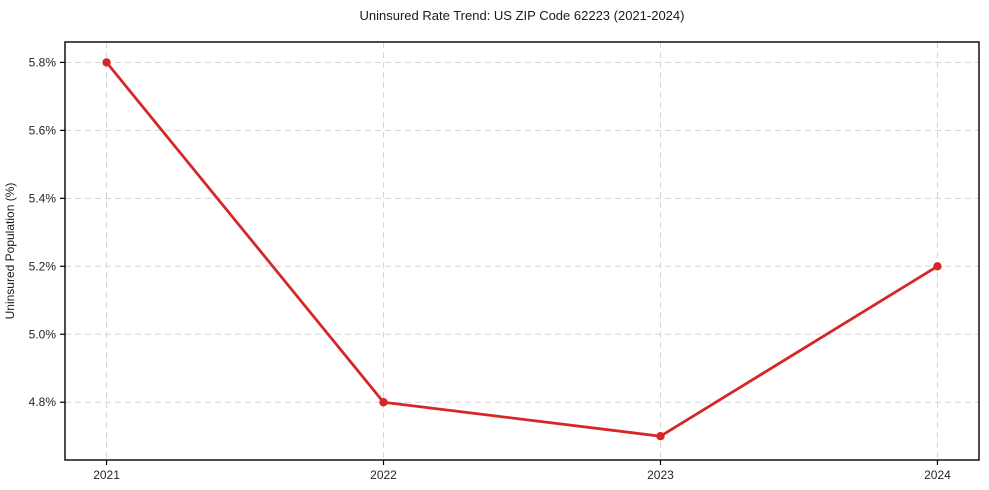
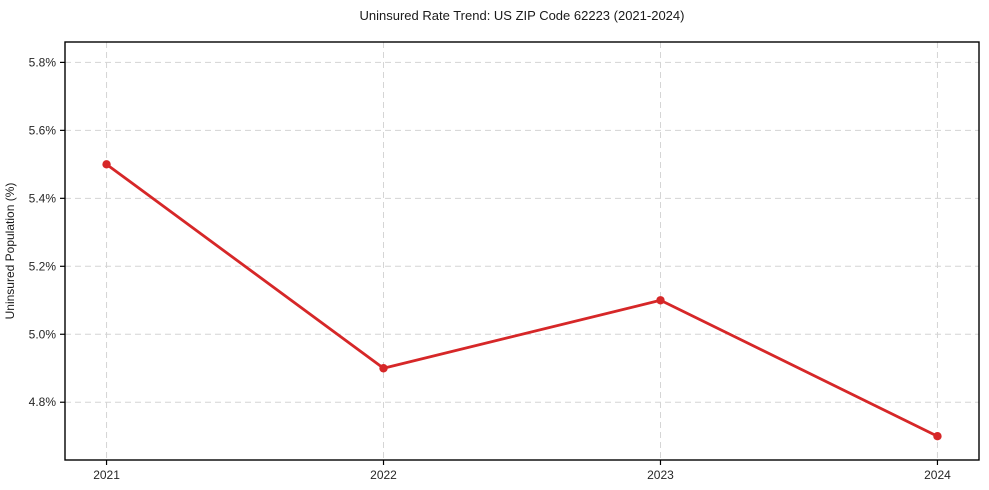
2021: 5.8% -> 5.5%
2022: 4.8% -> 4.9%
2023: 4.7% -> 5.1%
2024: 5.2% -> 4.7%
